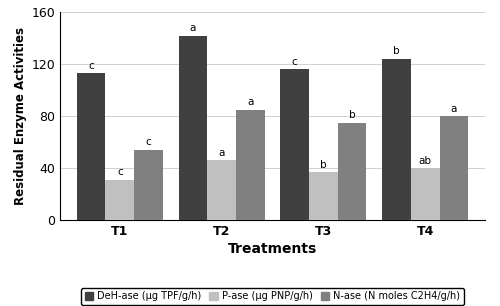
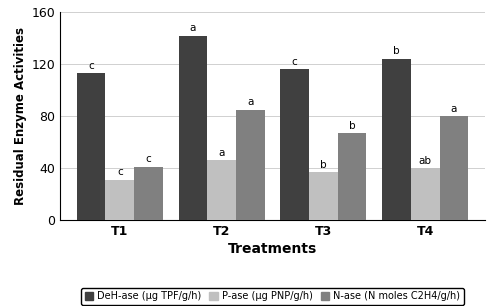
N-ase (N moles C2H4/g/h)/T1: 54 -> 41
N-ase (N moles C2H4/g/h)/T3: 75 -> 67
